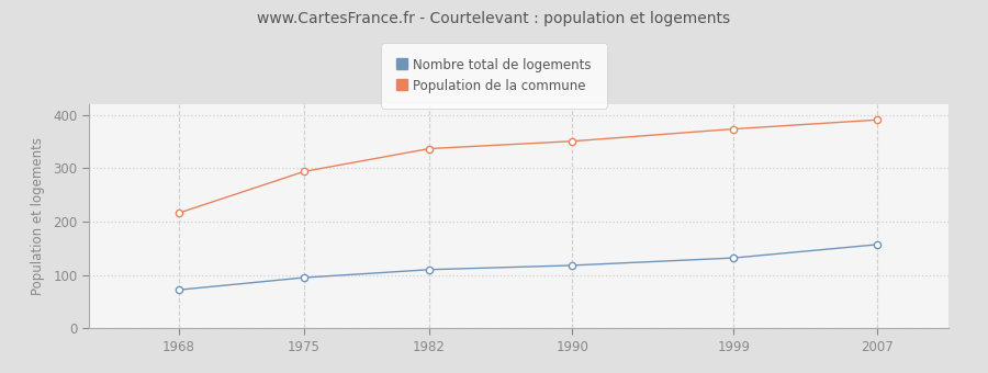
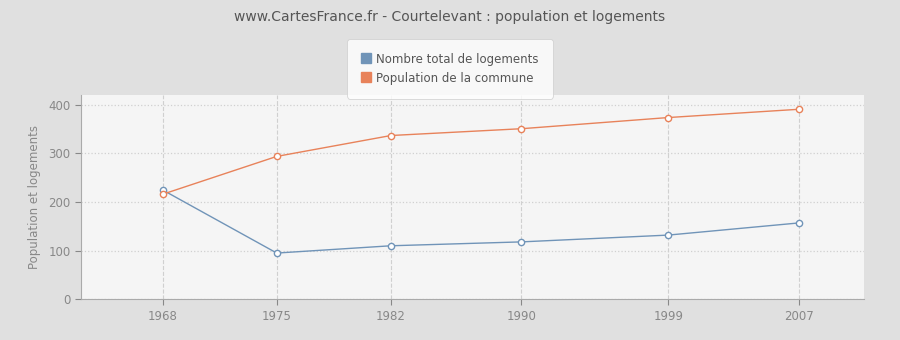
Nombre total de logements/1968: 72 -> 225
